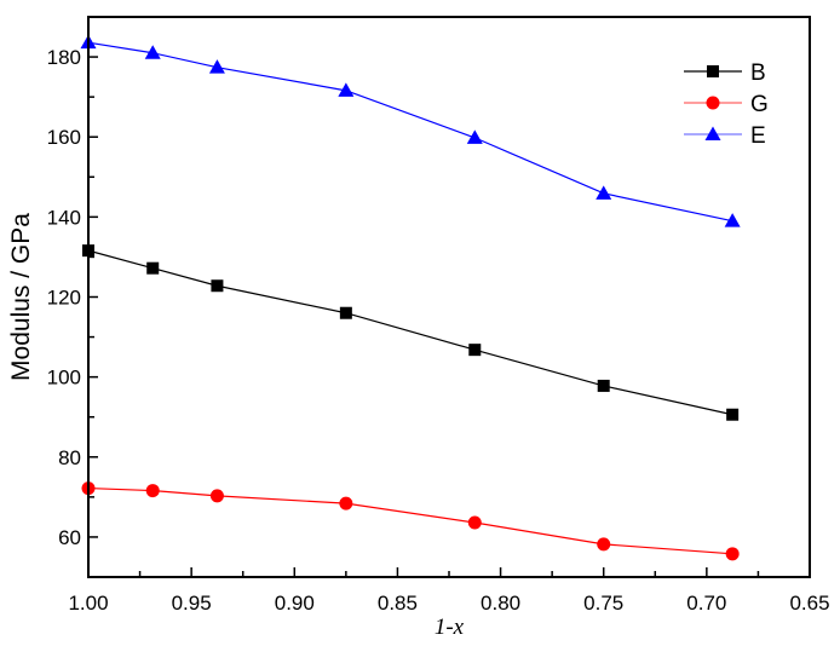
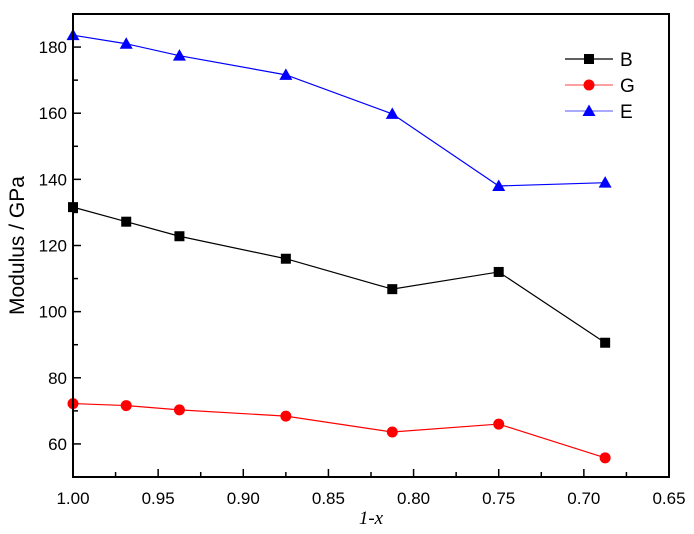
B/0.75: 98 -> 112
G/0.75: 58 -> 66
E/0.75: 146 -> 138
